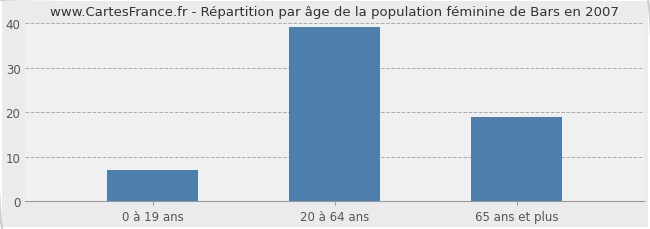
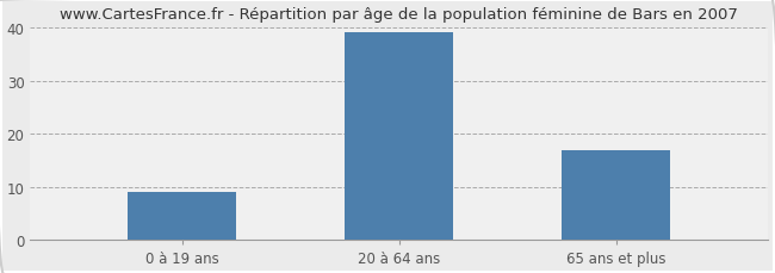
0 à 19 ans: 7 -> 9
65 ans et plus: 19 -> 17
